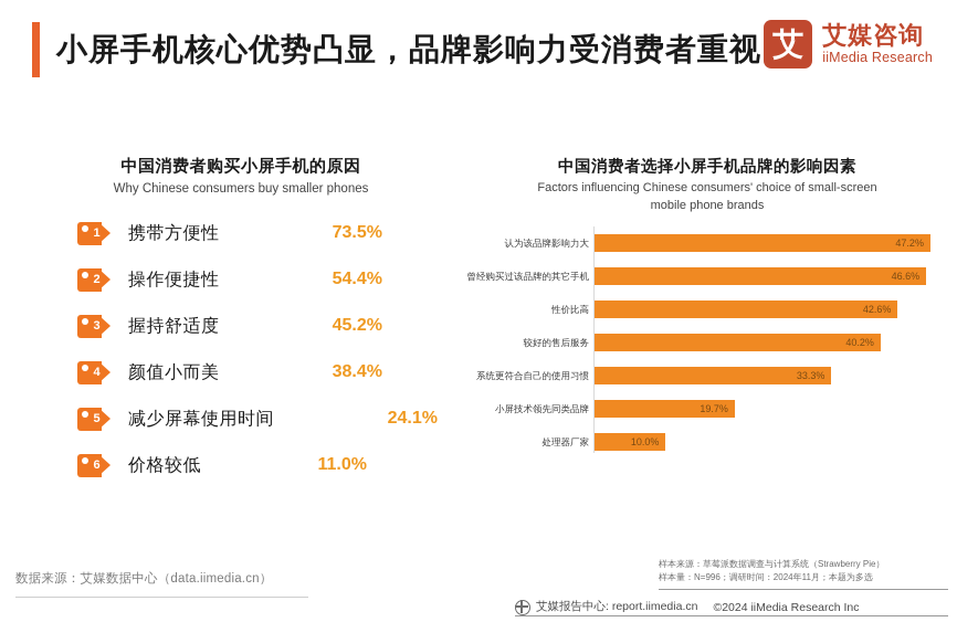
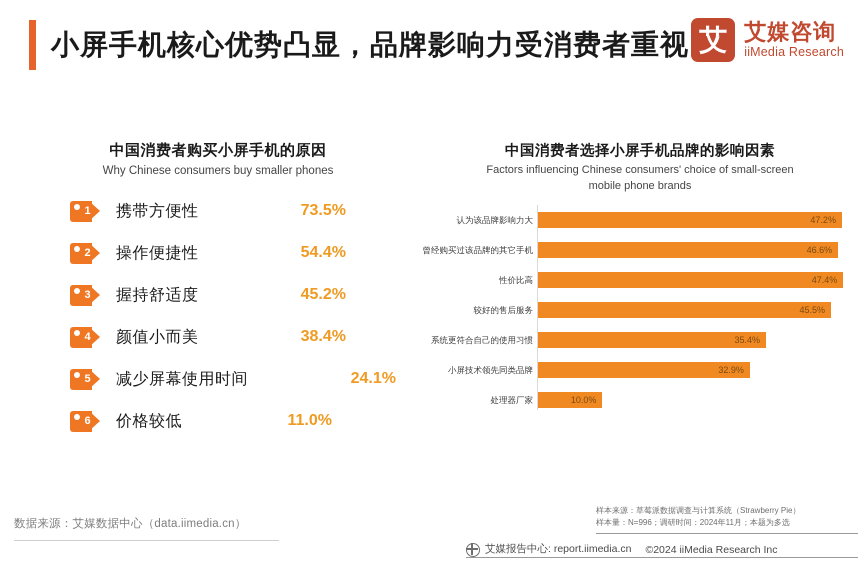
性价比高: 42.6% -> 47.4%
较好的售后服务: 40.2% -> 45.5%
系统更符合自己的使用习惯: 33.3% -> 35.4%
小屏技术领先同类品牌: 19.7% -> 32.9%
